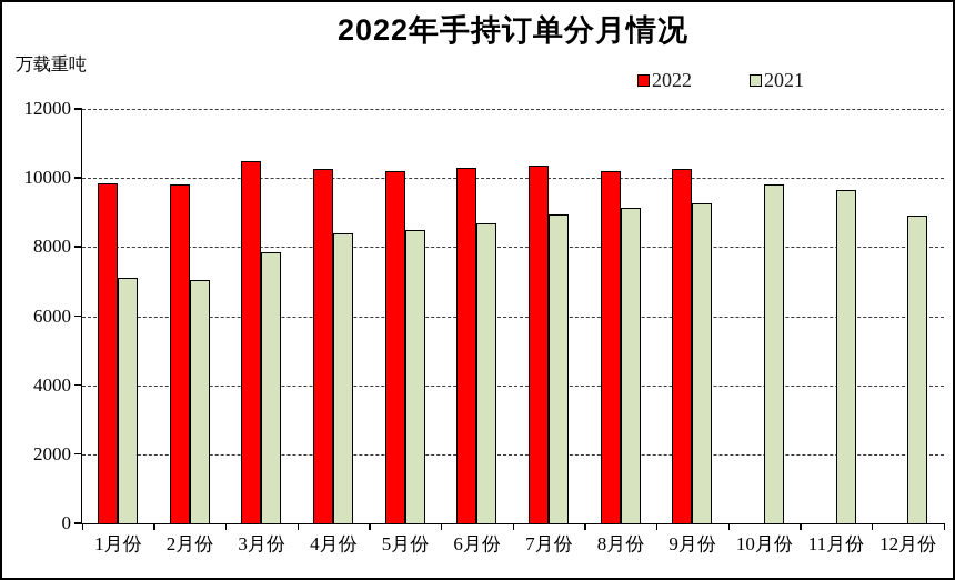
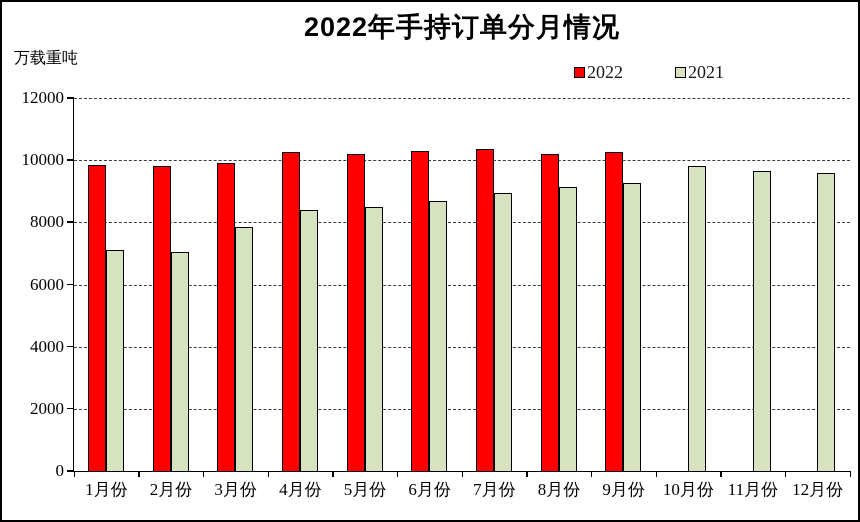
2022/3月份: 10500 -> 9900
2021/12月份: 8900 -> 9600
